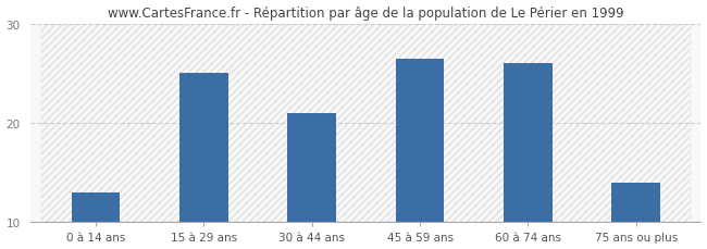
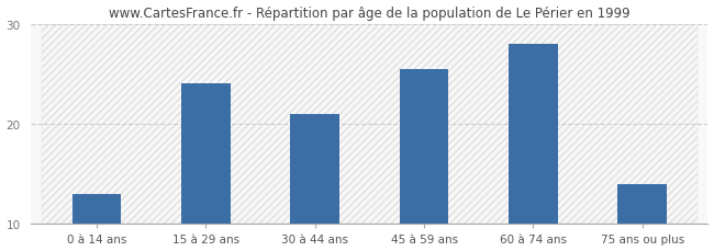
15 à 29 ans: 25.0 -> 24.0
45 à 59 ans: 26.4 -> 25.5
60 à 74 ans: 26.0 -> 28.0
